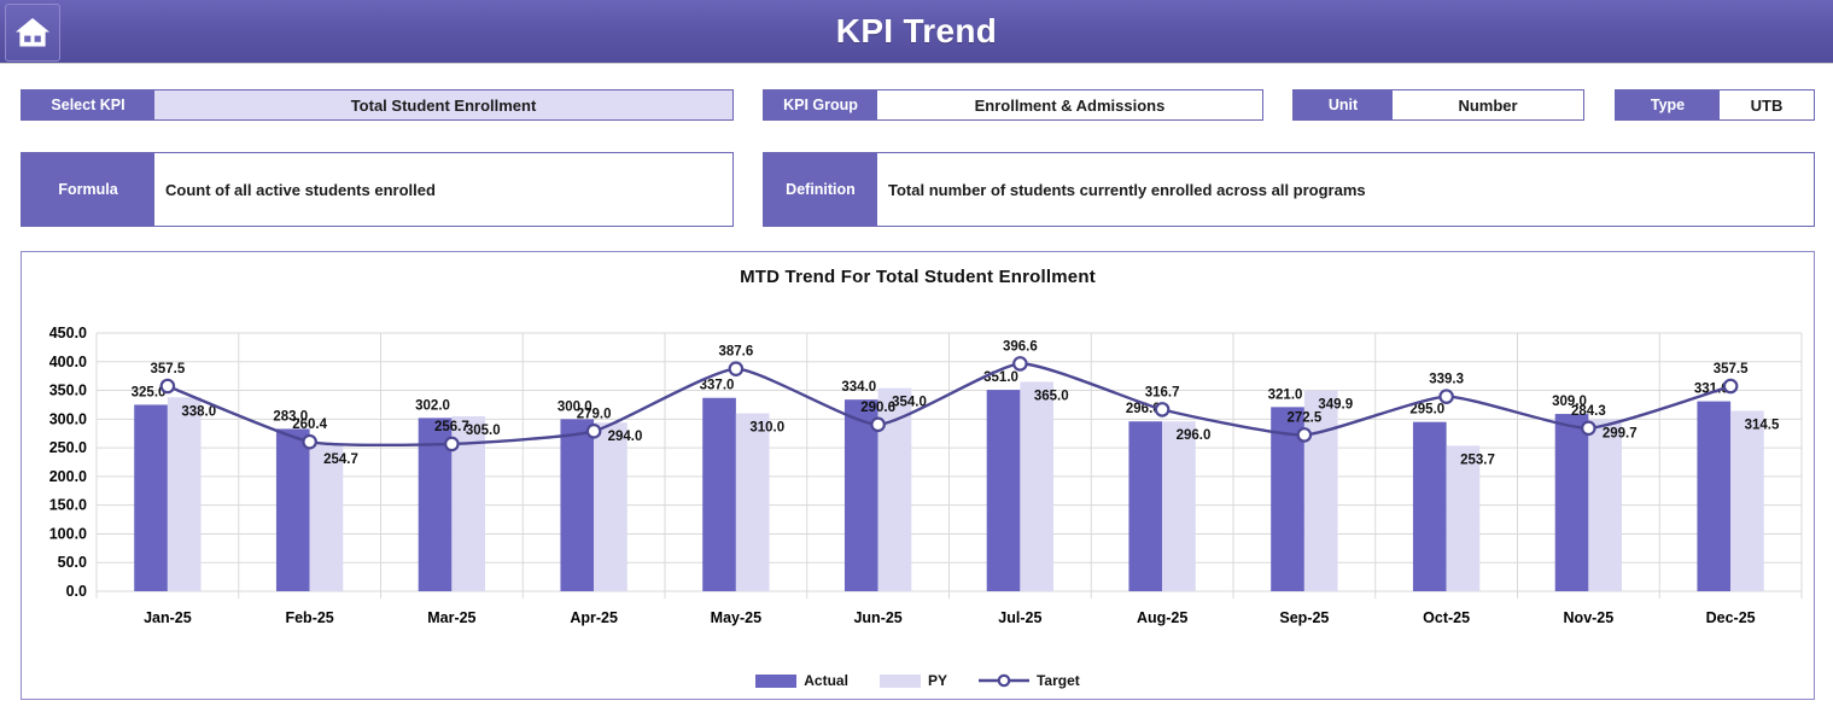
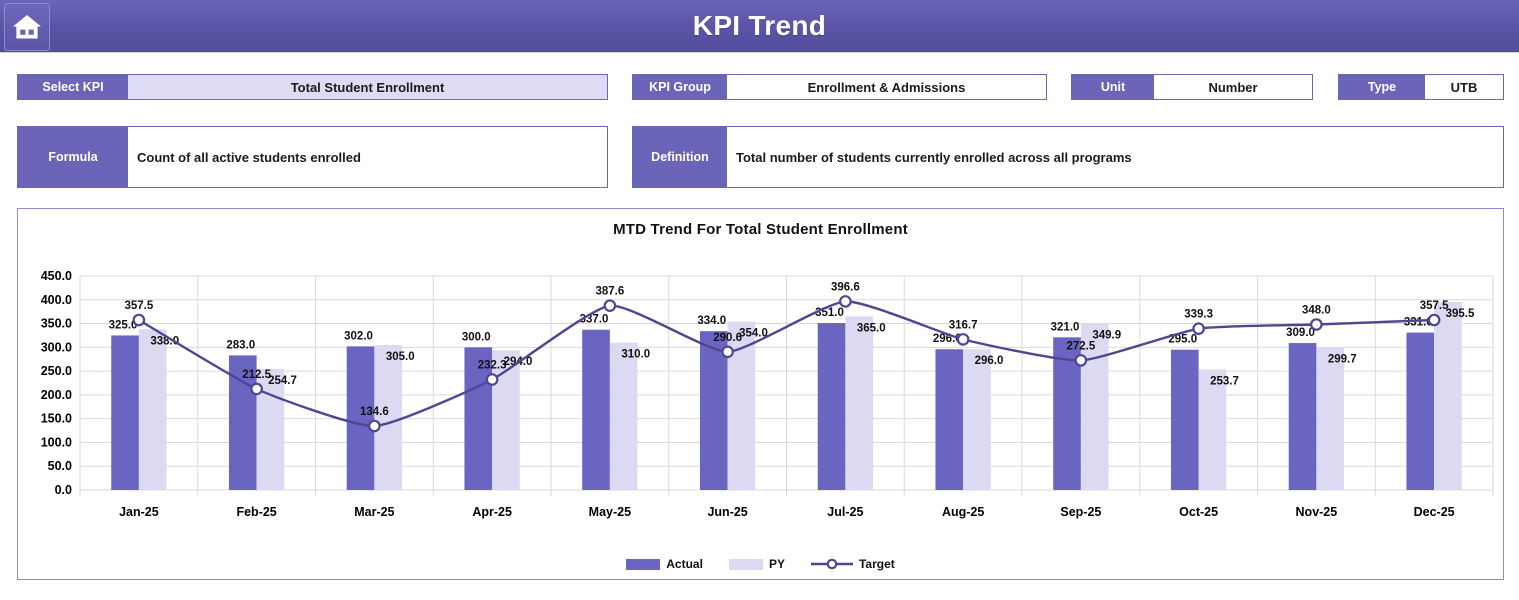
Target/Feb-25: 260.4 -> 212.5
Target/Mar-25: 256.7 -> 134.6
Target/Apr-25: 279.0 -> 232.3
Target/Nov-25: 284.3 -> 348.0
PY/Dec-25: 314.5 -> 395.5
